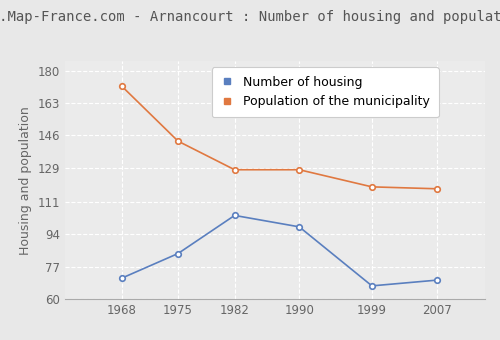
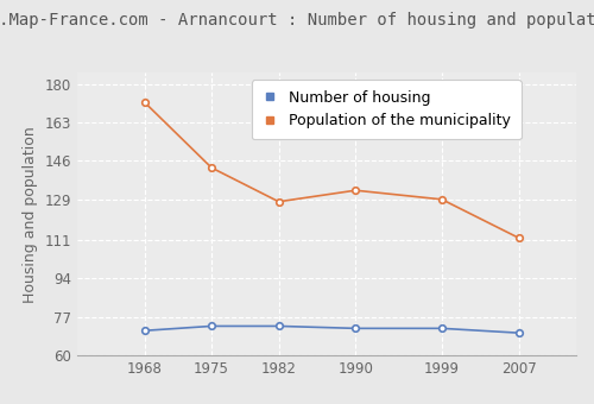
Number of housing/1975: 84 -> 73
Number of housing/1982: 104 -> 73
Number of housing/1990: 98 -> 72
Population of the municipality/1990: 128 -> 133
Number of housing/1999: 67 -> 72
Population of the municipality/1999: 119 -> 129
Population of the municipality/2007: 118 -> 112
